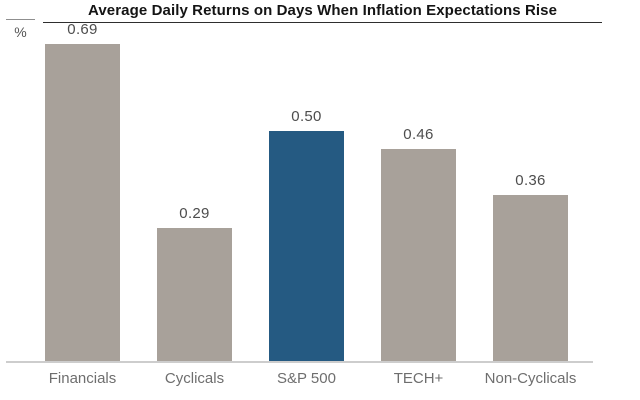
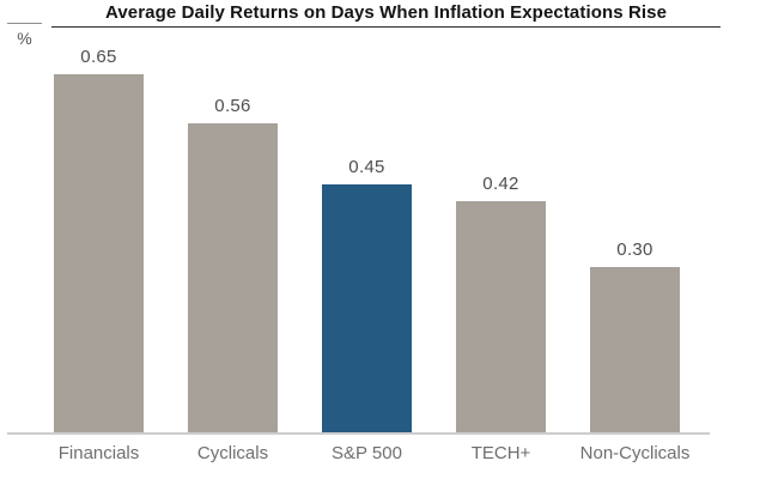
Financials: 0.69 -> 0.65
Cyclicals: 0.29 -> 0.56
S&P 500: 0.50 -> 0.45
TECH+: 0.46 -> 0.42
Non-Cyclicals: 0.36 -> 0.30
